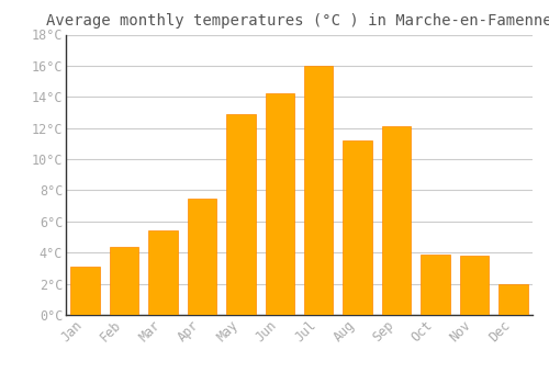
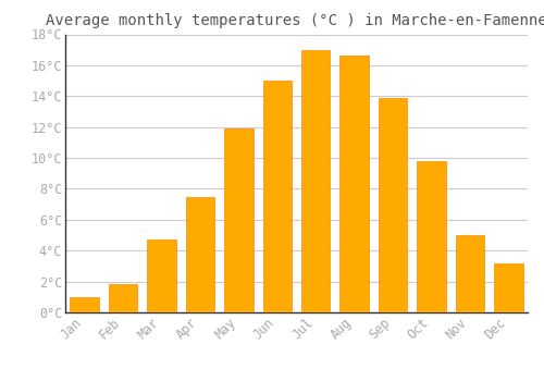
Jan: 3.1°C -> 1.0°C
Feb: 4.4°C -> 1.8°C
Mar: 5.4°C -> 4.7°C
May: 12.9°C -> 11.9°C
Jun: 14.2°C -> 15.0°C
Jul: 16.0°C -> 17.0°C
Aug: 11.2°C -> 16.6°C
Sep: 12.1°C -> 13.9°C
Oct: 3.9°C -> 9.8°C
Nov: 3.8°C -> 5.0°C
Dec: 2.0°C -> 3.2°C
